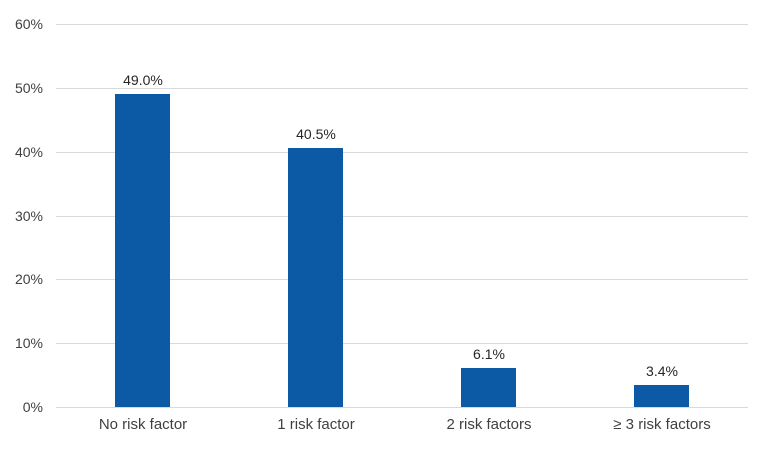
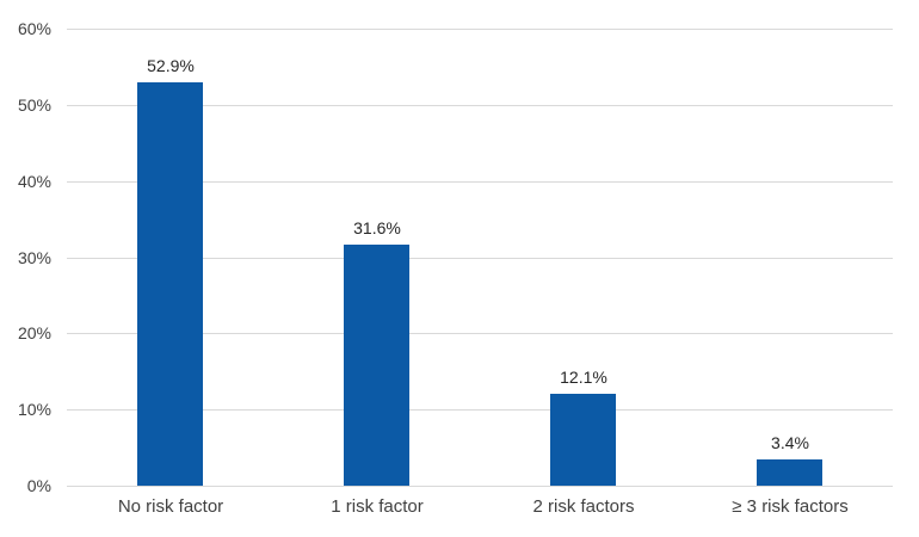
No risk factor: 49.0% -> 52.9%
1 risk factor: 40.5% -> 31.6%
2 risk factors: 6.1% -> 12.1%
